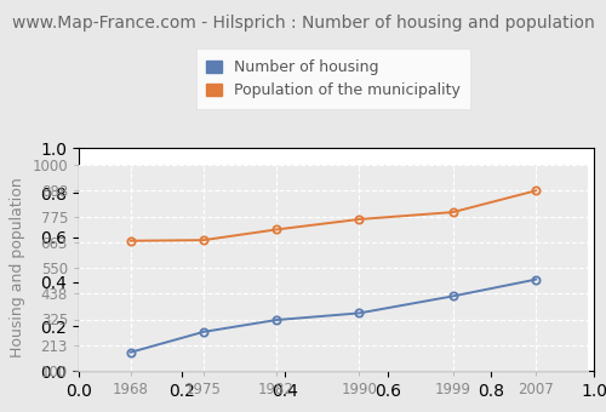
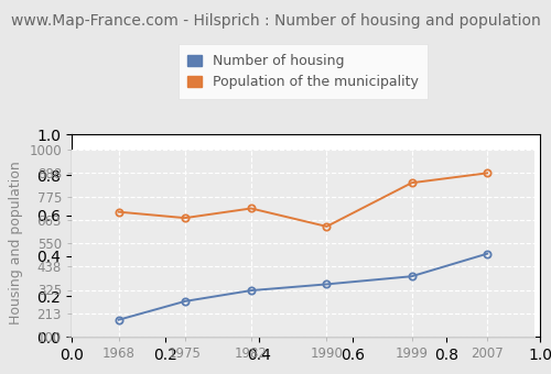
Population of the municipality/1968: 670 -> 700
Population of the municipality/1990: 760 -> 630
Number of housing/1999: 430 -> 390
Population of the municipality/1999: 790 -> 840
